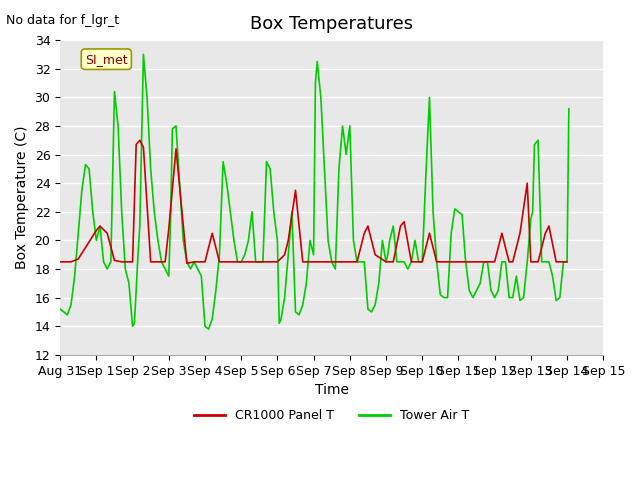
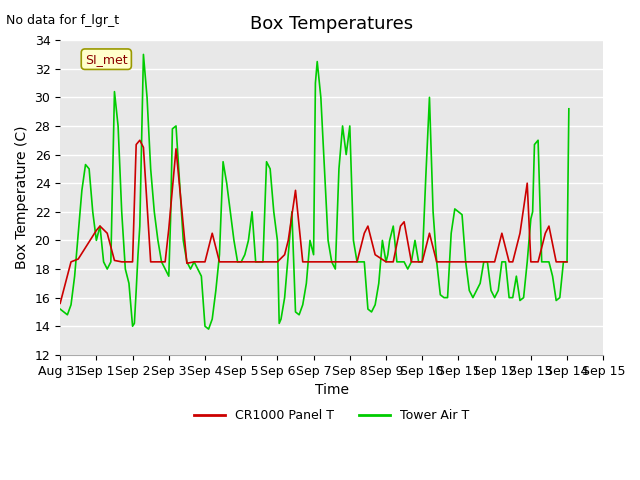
CR1000 Panel T/Aug 31: 18.5 -> 15.6
